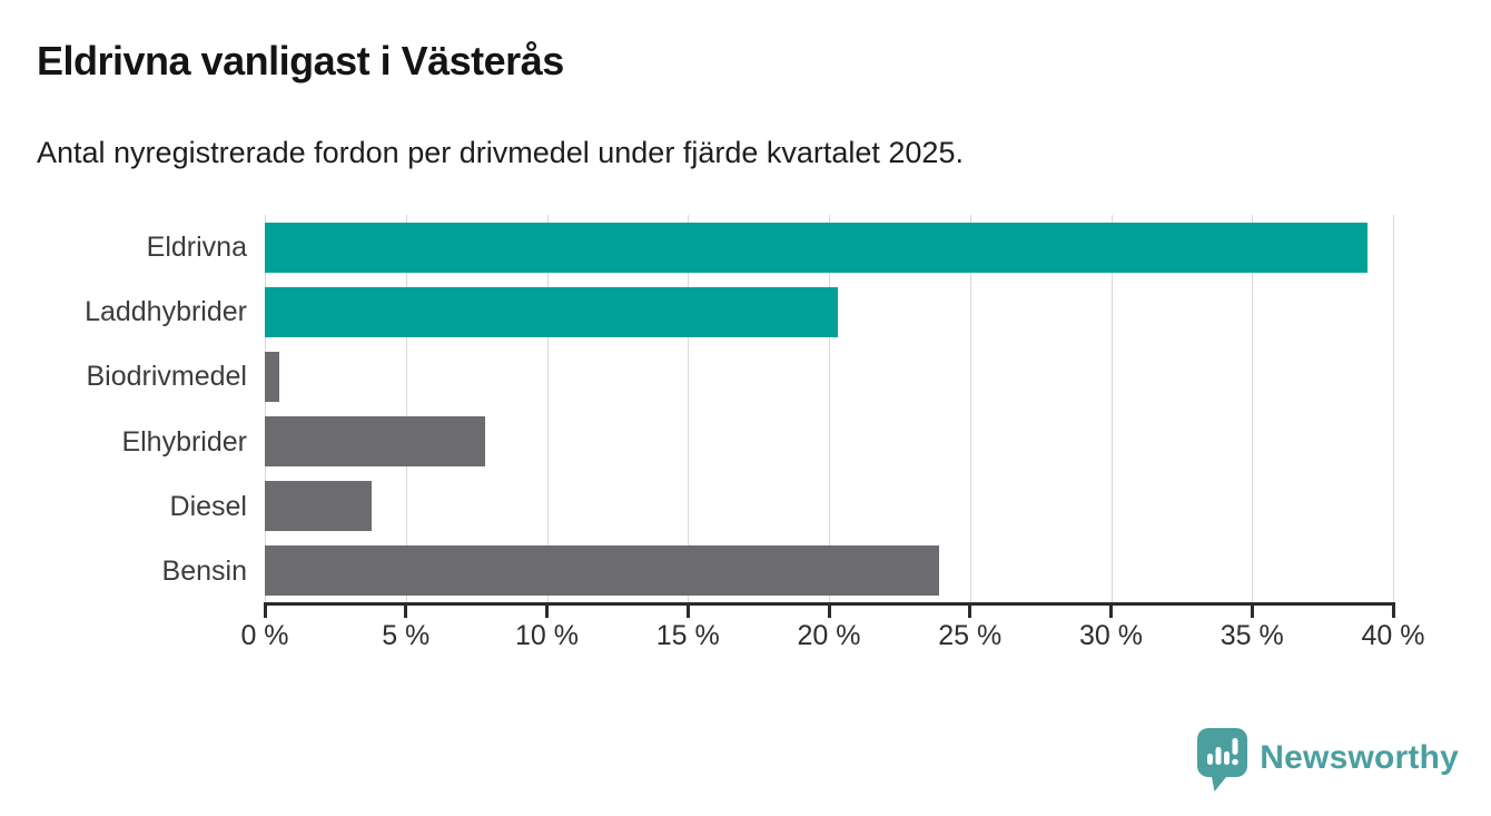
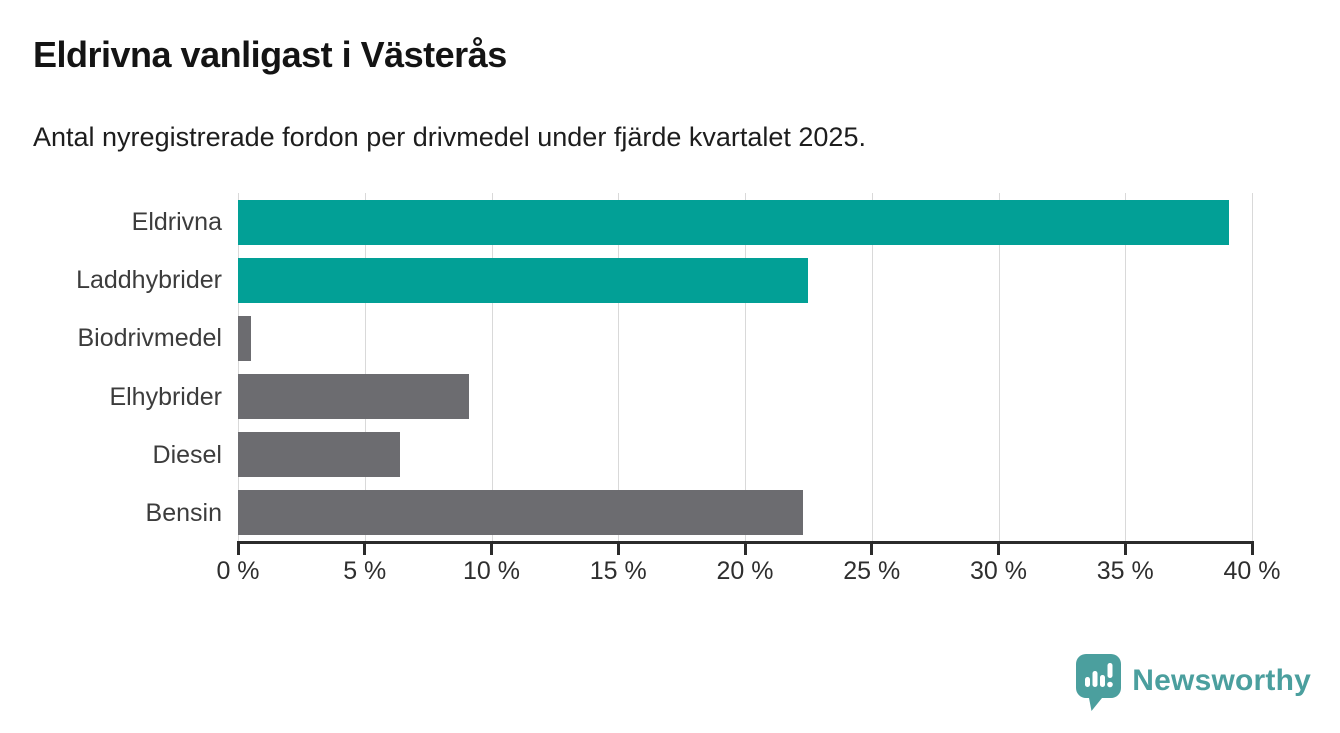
Laddhybrider: 20.3% -> 22.5%
Elhybrider: 7.8% -> 9.1%
Diesel: 3.8% -> 6.4%
Bensin: 23.9% -> 22.3%
